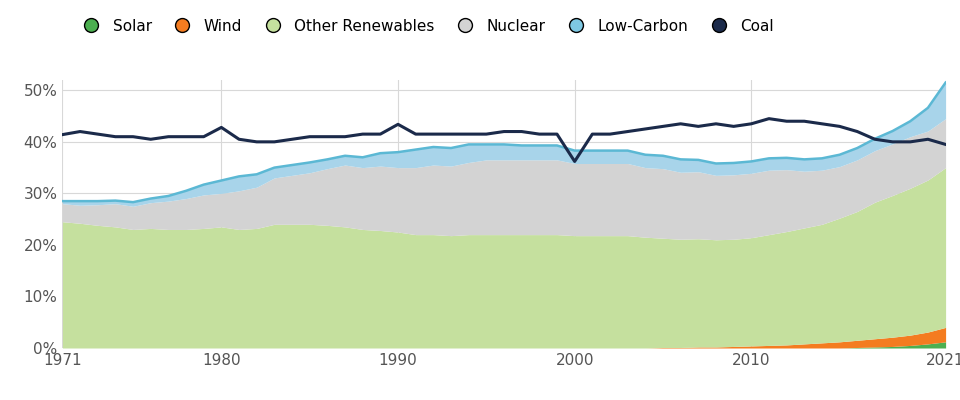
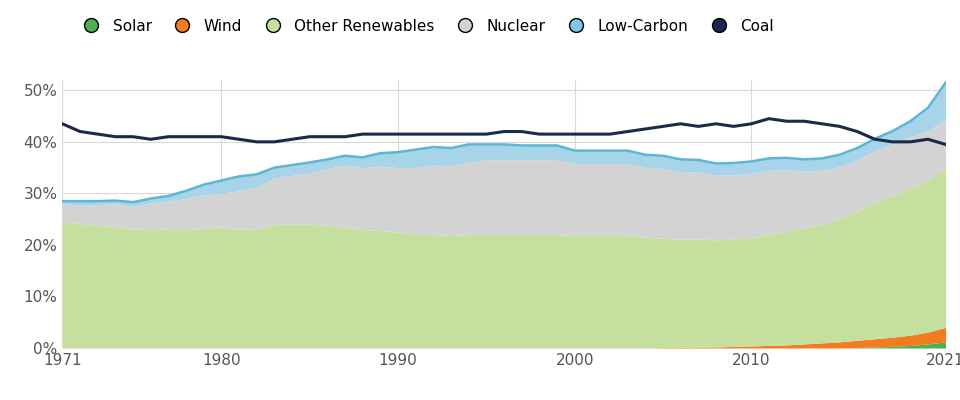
Coal/1971: 41.4% -> 43.5%
Coal/1980: 42.8% -> 41.0%
Coal/1990: 43.4% -> 41.5%
Coal/2000: 36.2% -> 41.5%
